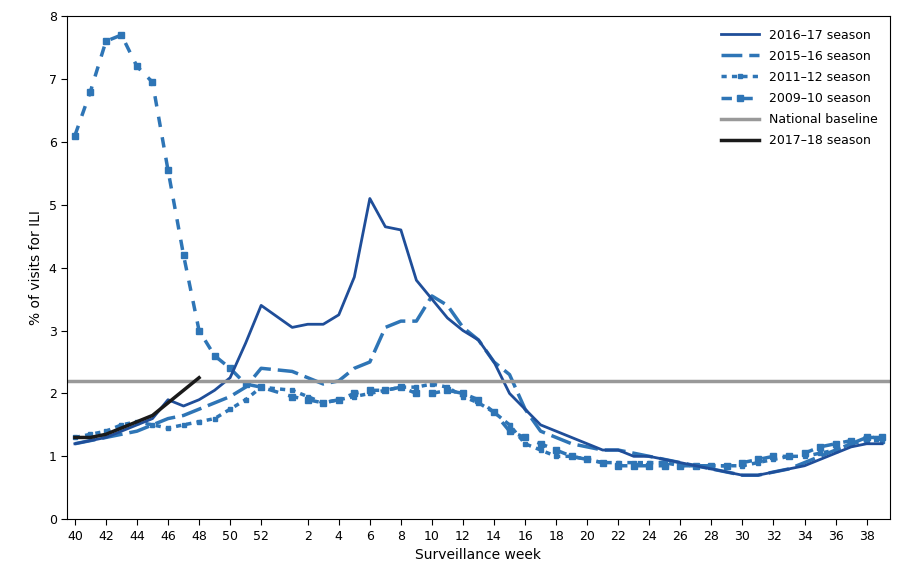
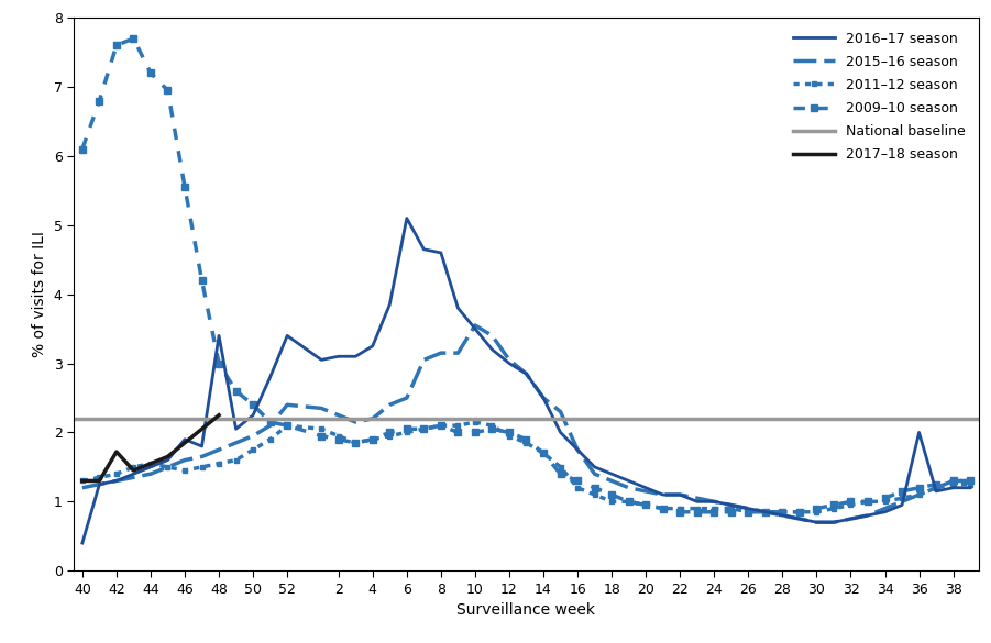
2016–17 season/40: 1.20 -> 0.40
2017–18 season/42: 1.35 -> 1.72
2016–17 season/48: 1.90 -> 3.40
2016–17 season/36: 1.05 -> 2.00
